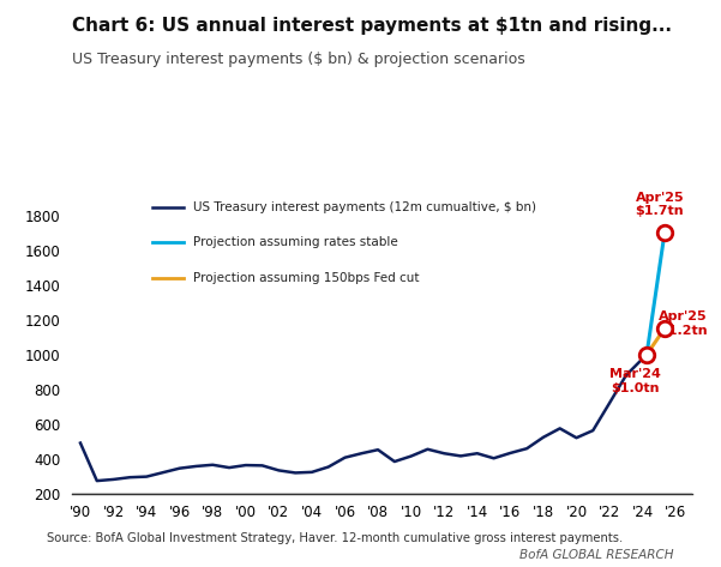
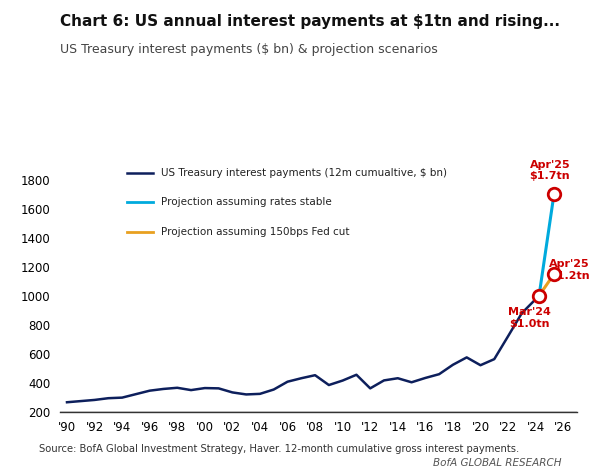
'90: 490 -> 260
'12: 430 -> 360
